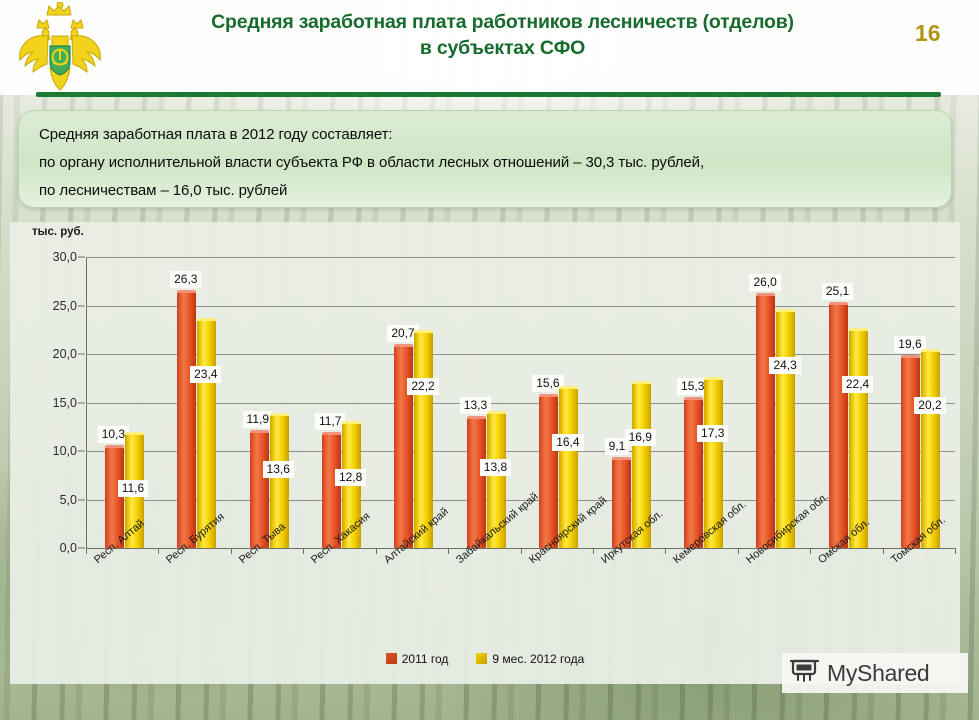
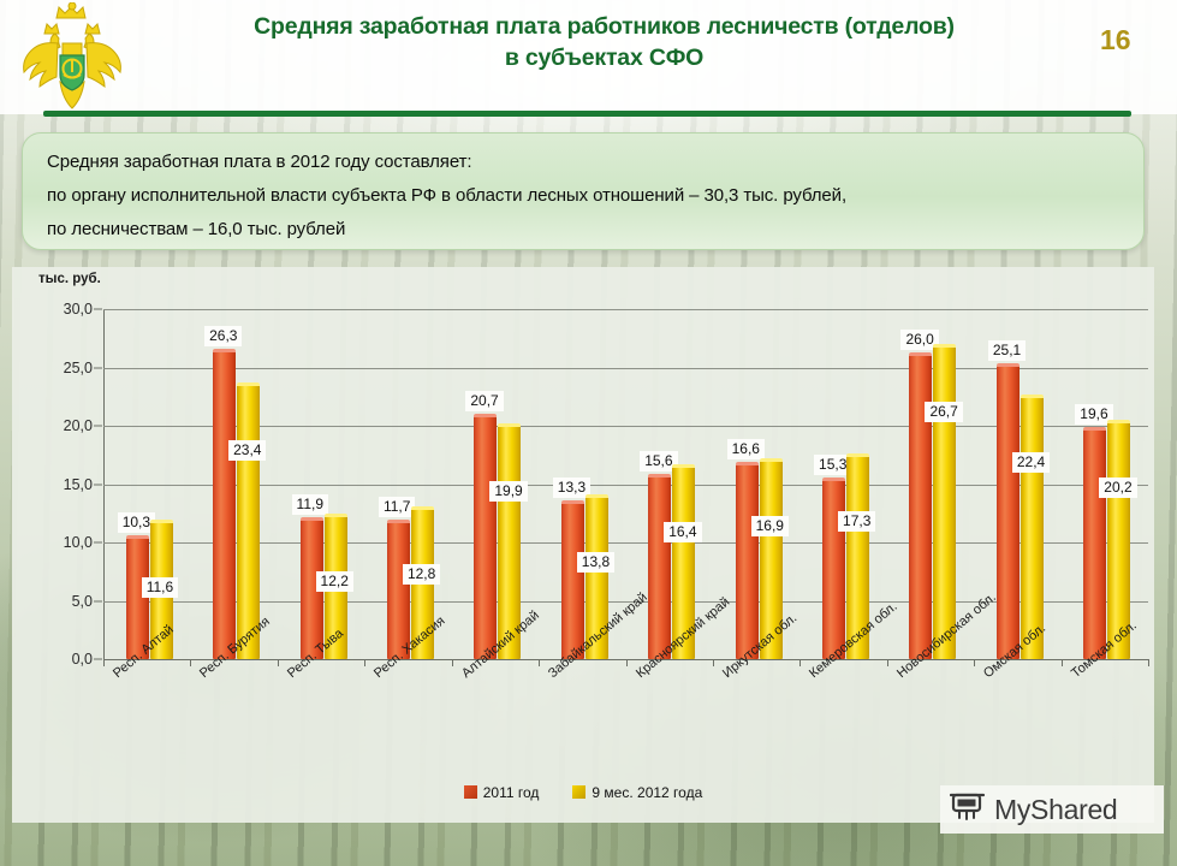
9 мес. 2012 года/Респ. Тыва: 13,6 -> 12,2
9 мес. 2012 года/Алтайский край: 22,2 -> 19,9
2011 год/Иркутская обл.: 9,1 -> 16,6
9 мес. 2012 года/Новосибирская обл.: 24,3 -> 26,7
